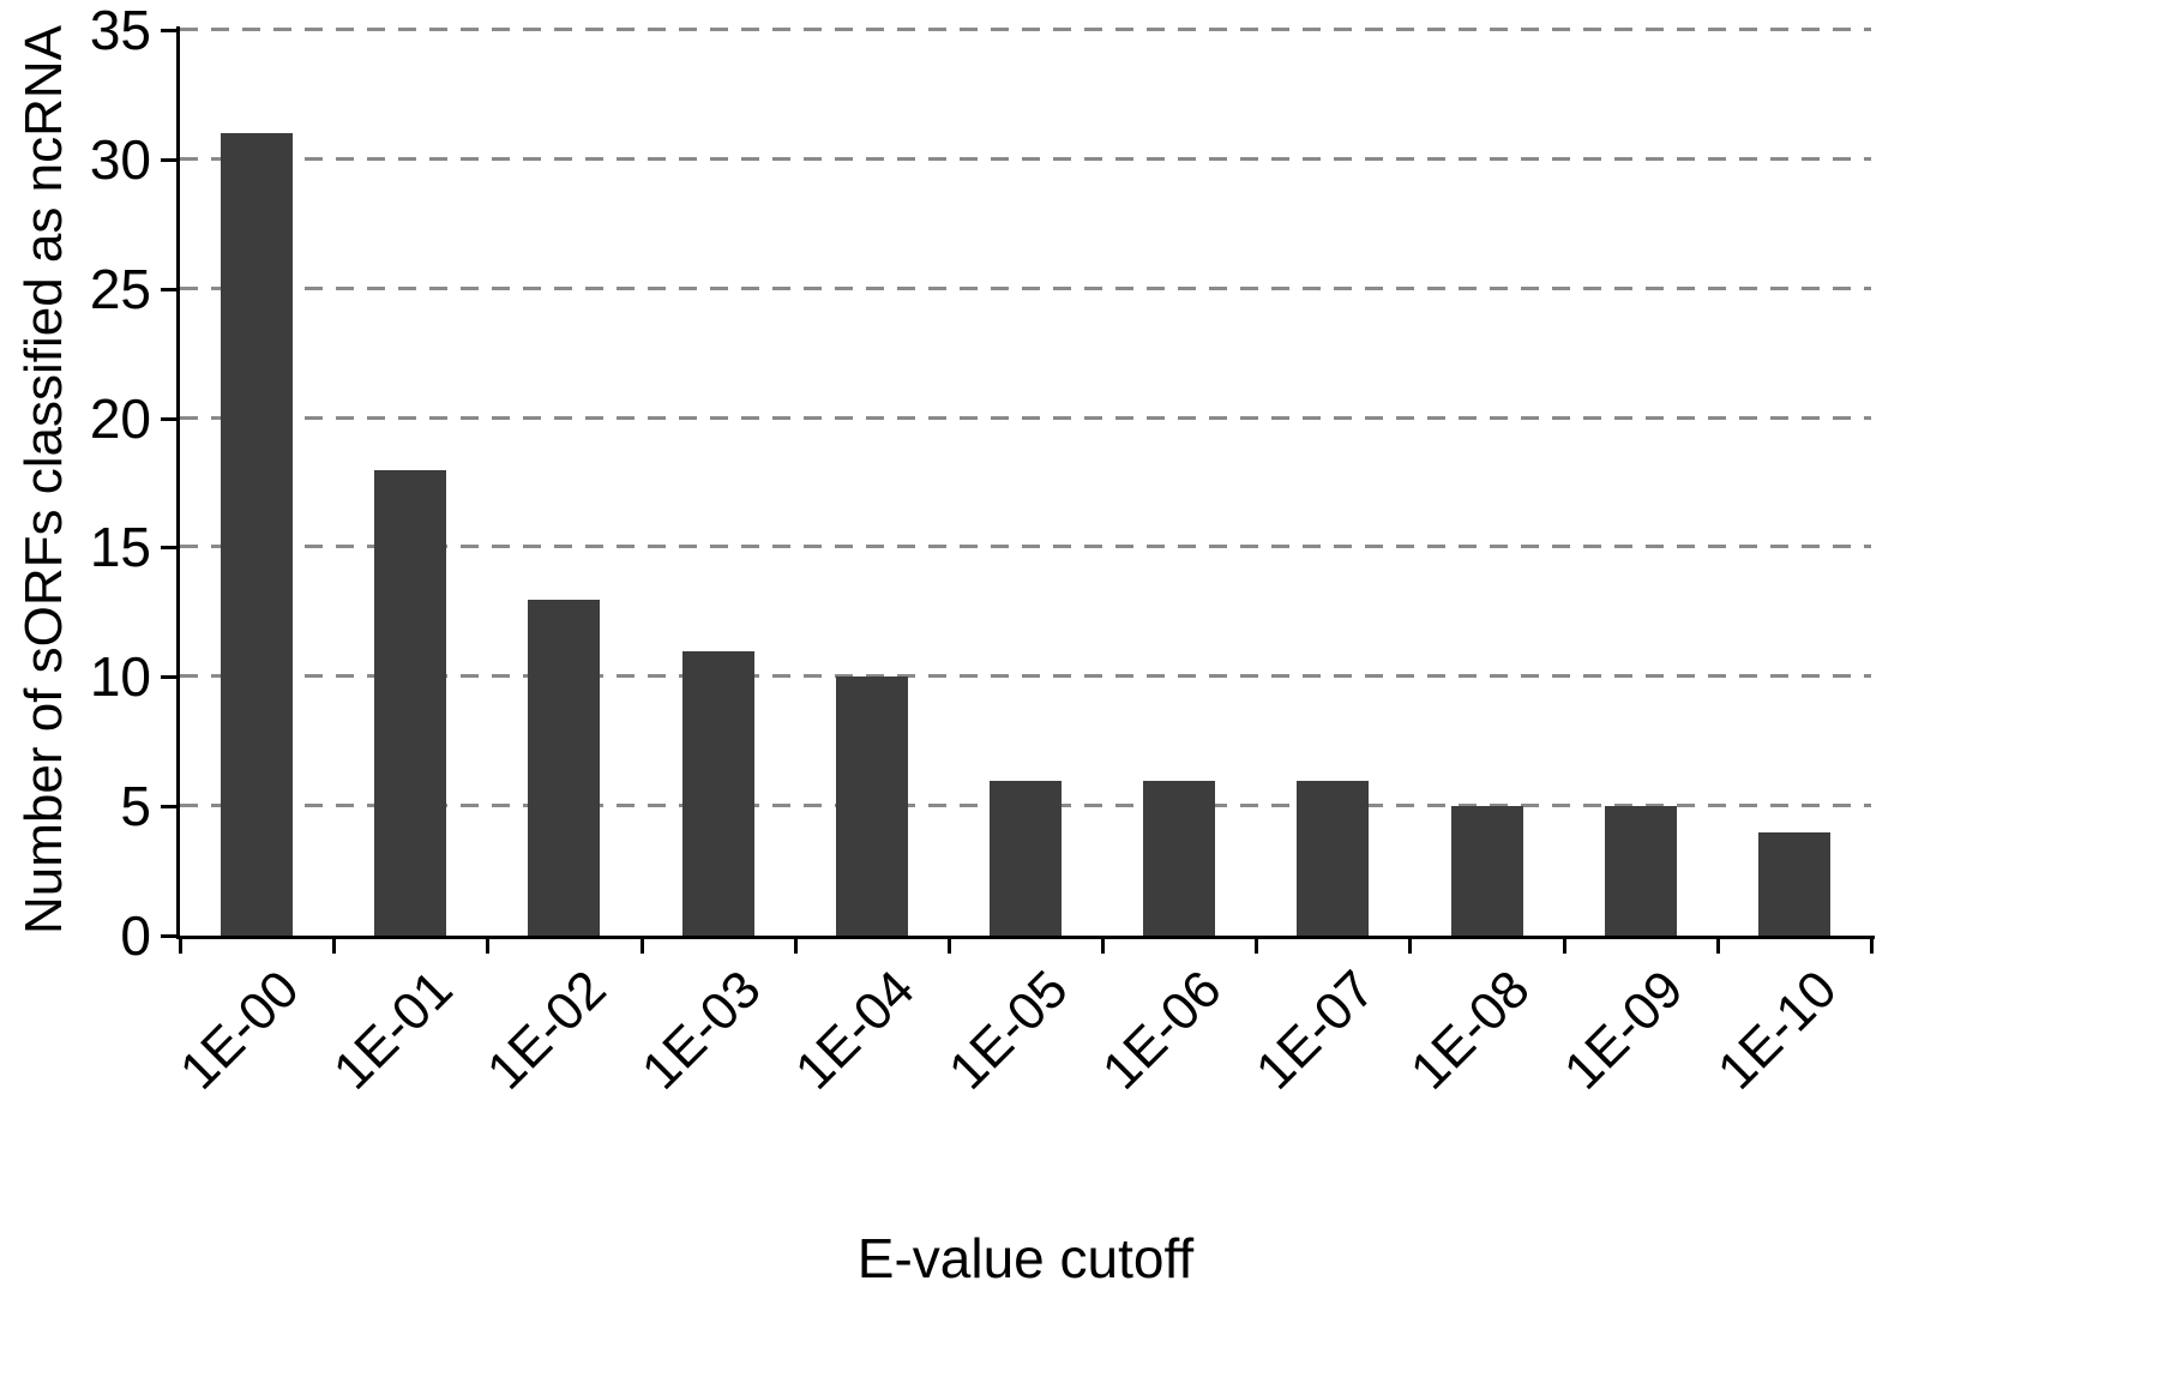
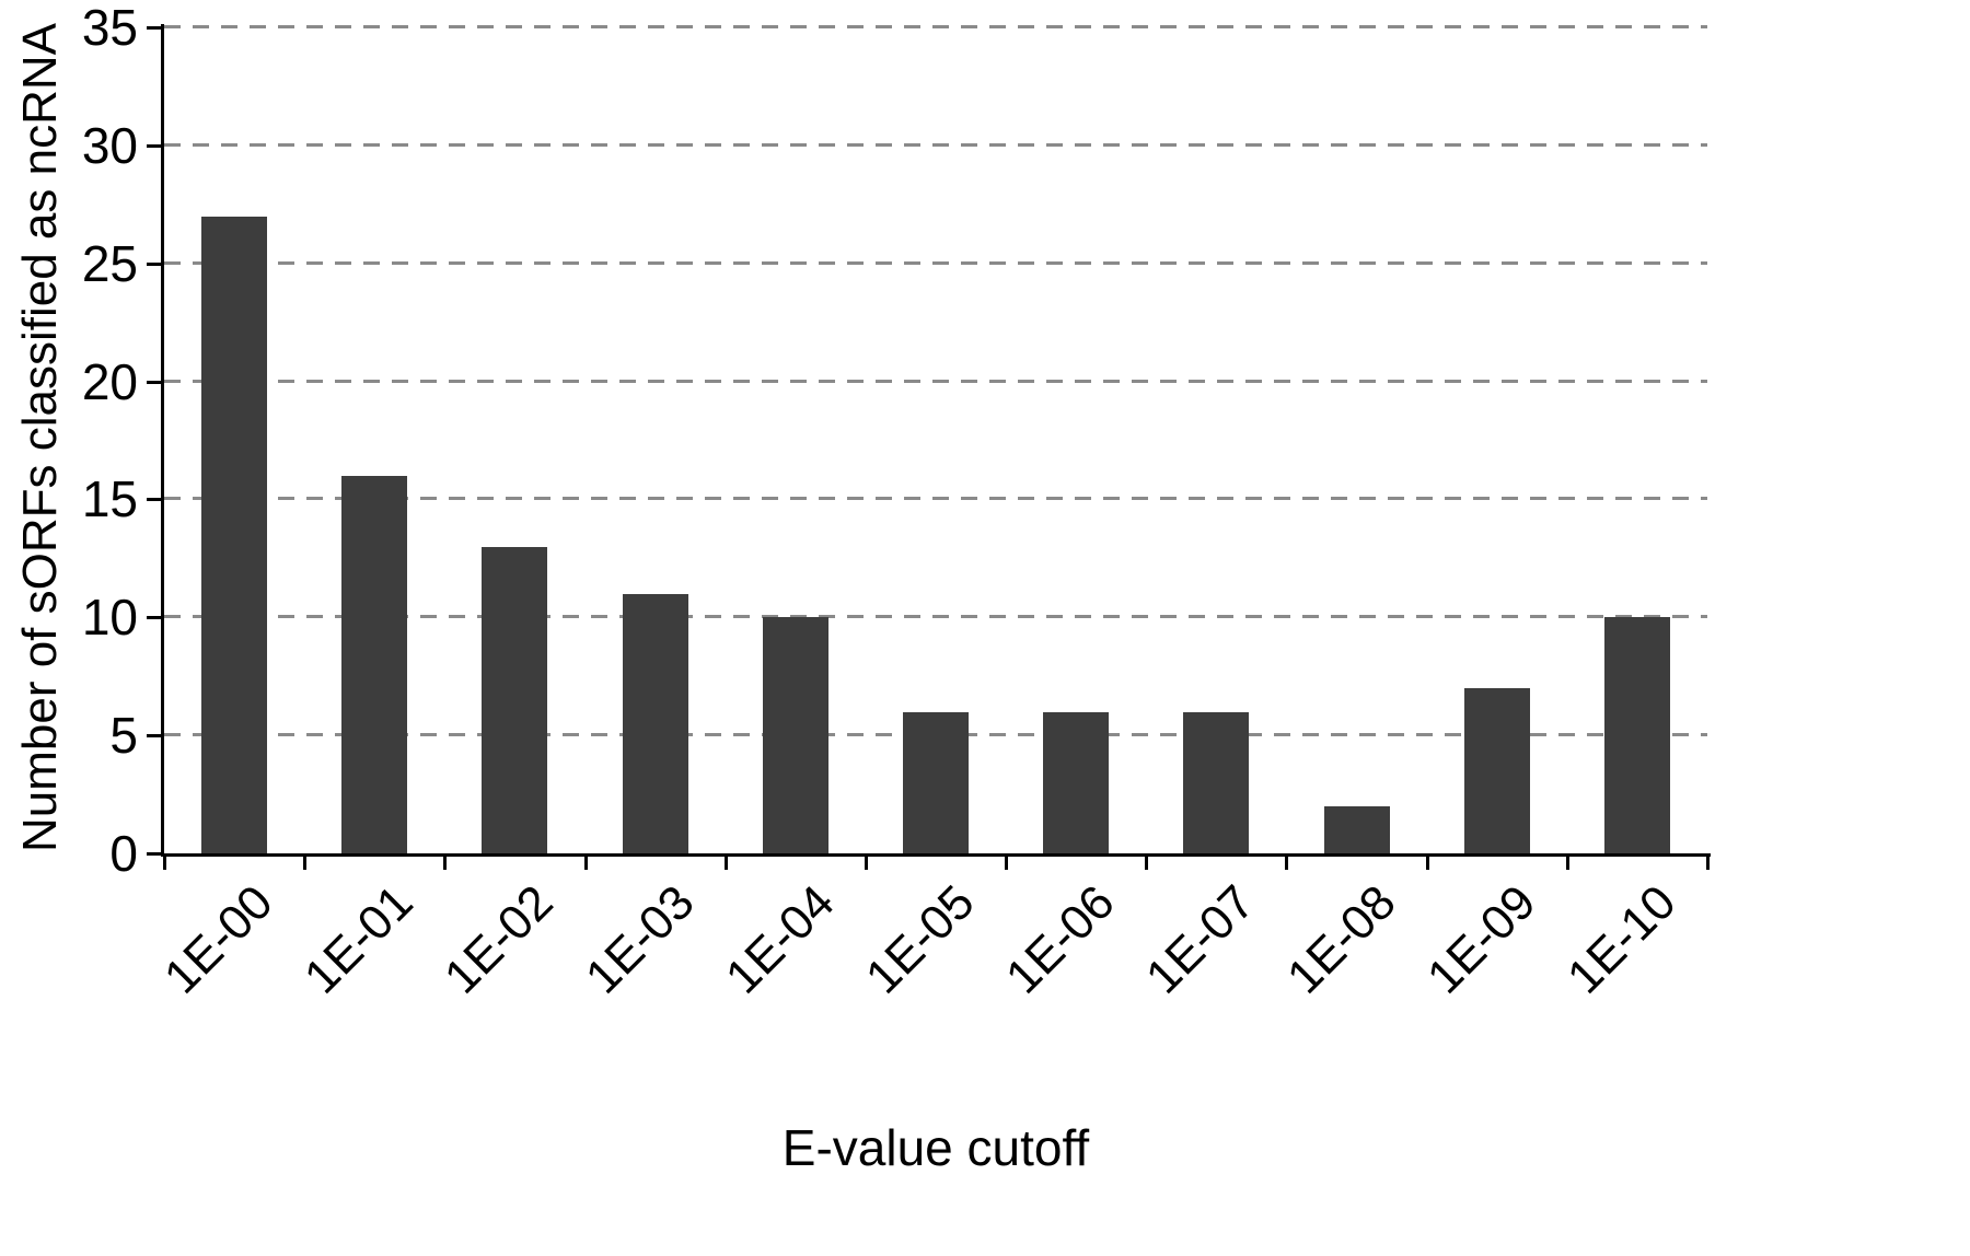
1E-00: 31 -> 27
1E-01: 18 -> 16
1E-08: 5 -> 2
1E-09: 5 -> 7
1E-10: 4 -> 10
